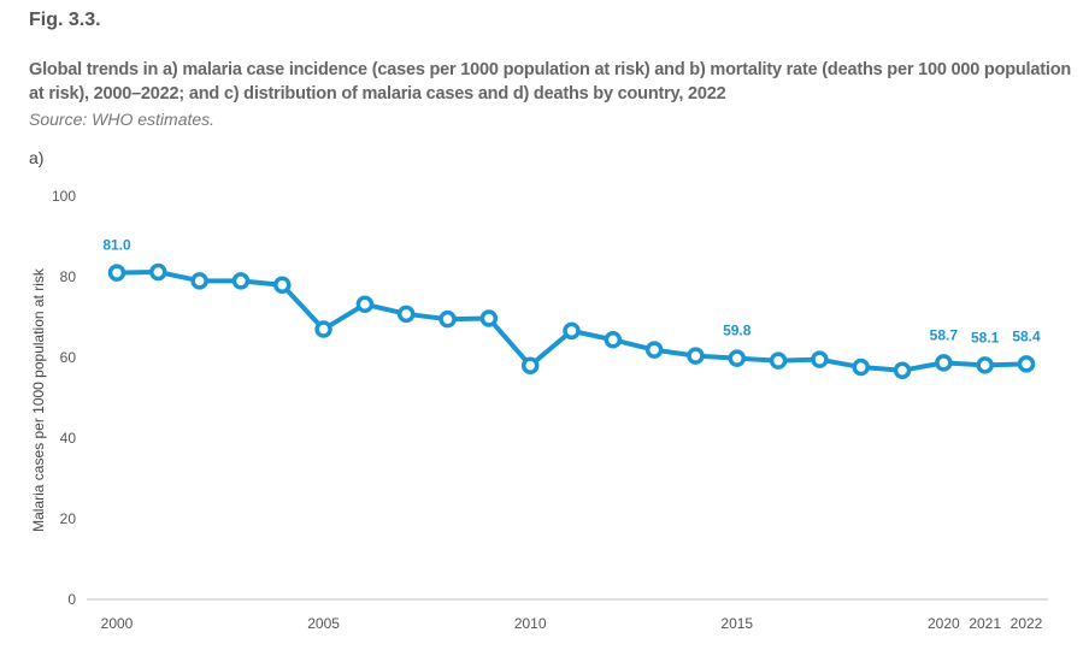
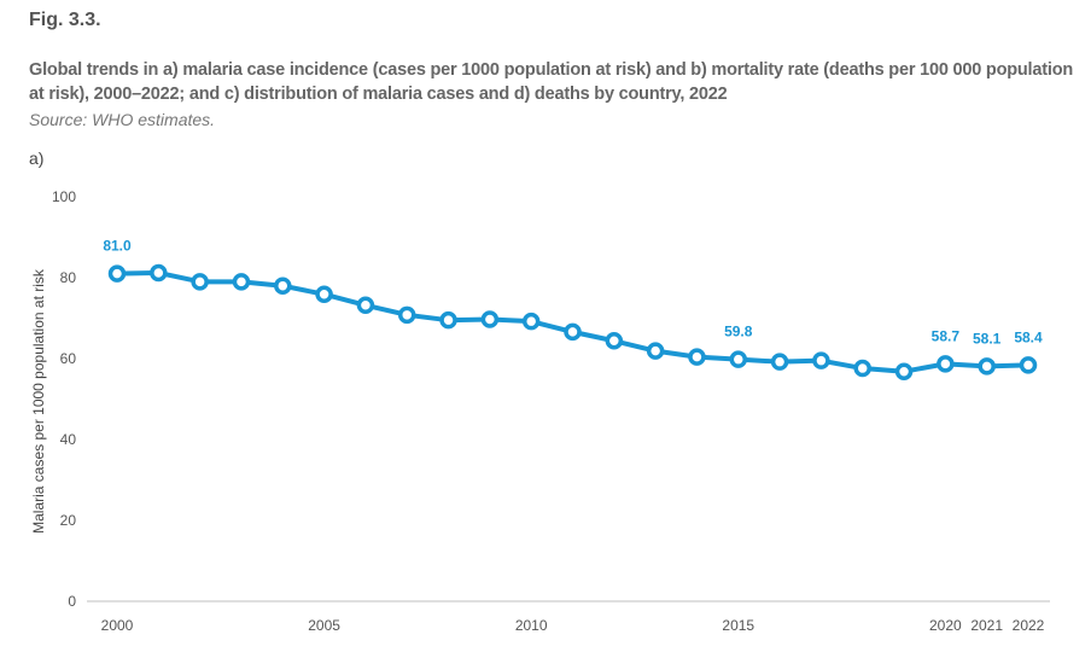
2005: 67 -> 76
2010: 58 -> 69
